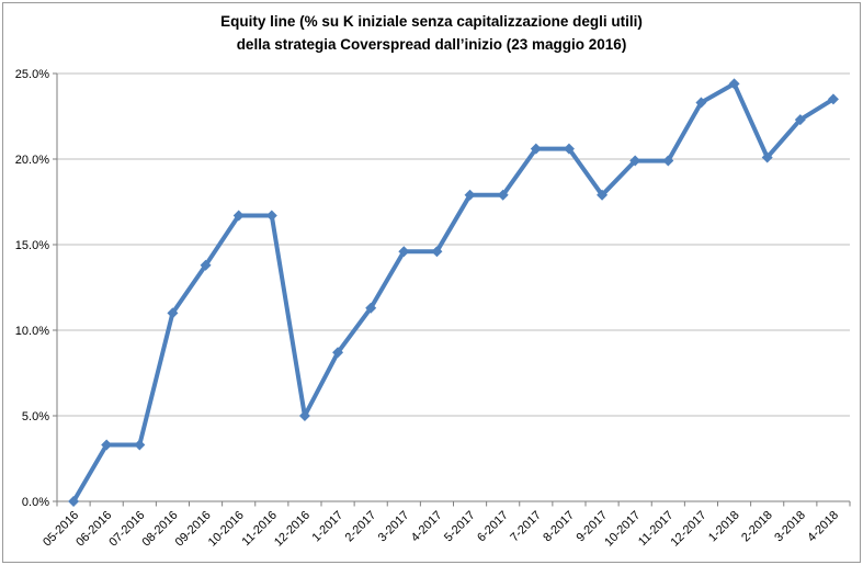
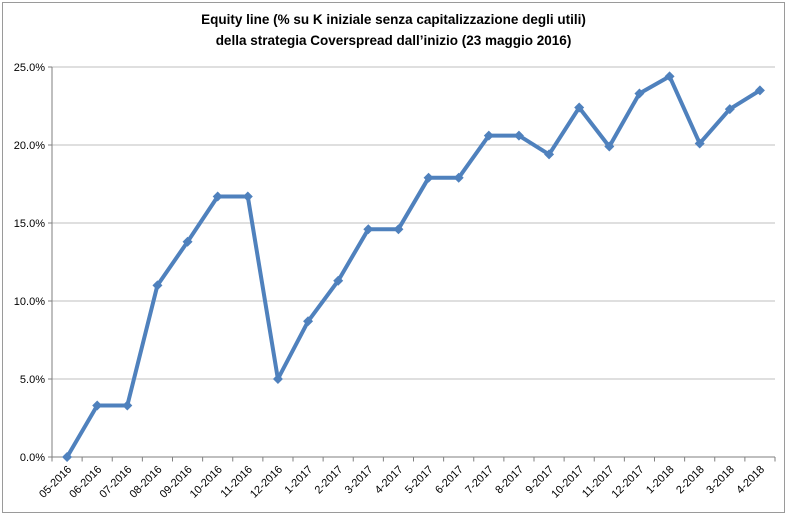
9-2017: 17.9% -> 19.4%
10-2017: 19.9% -> 22.4%
